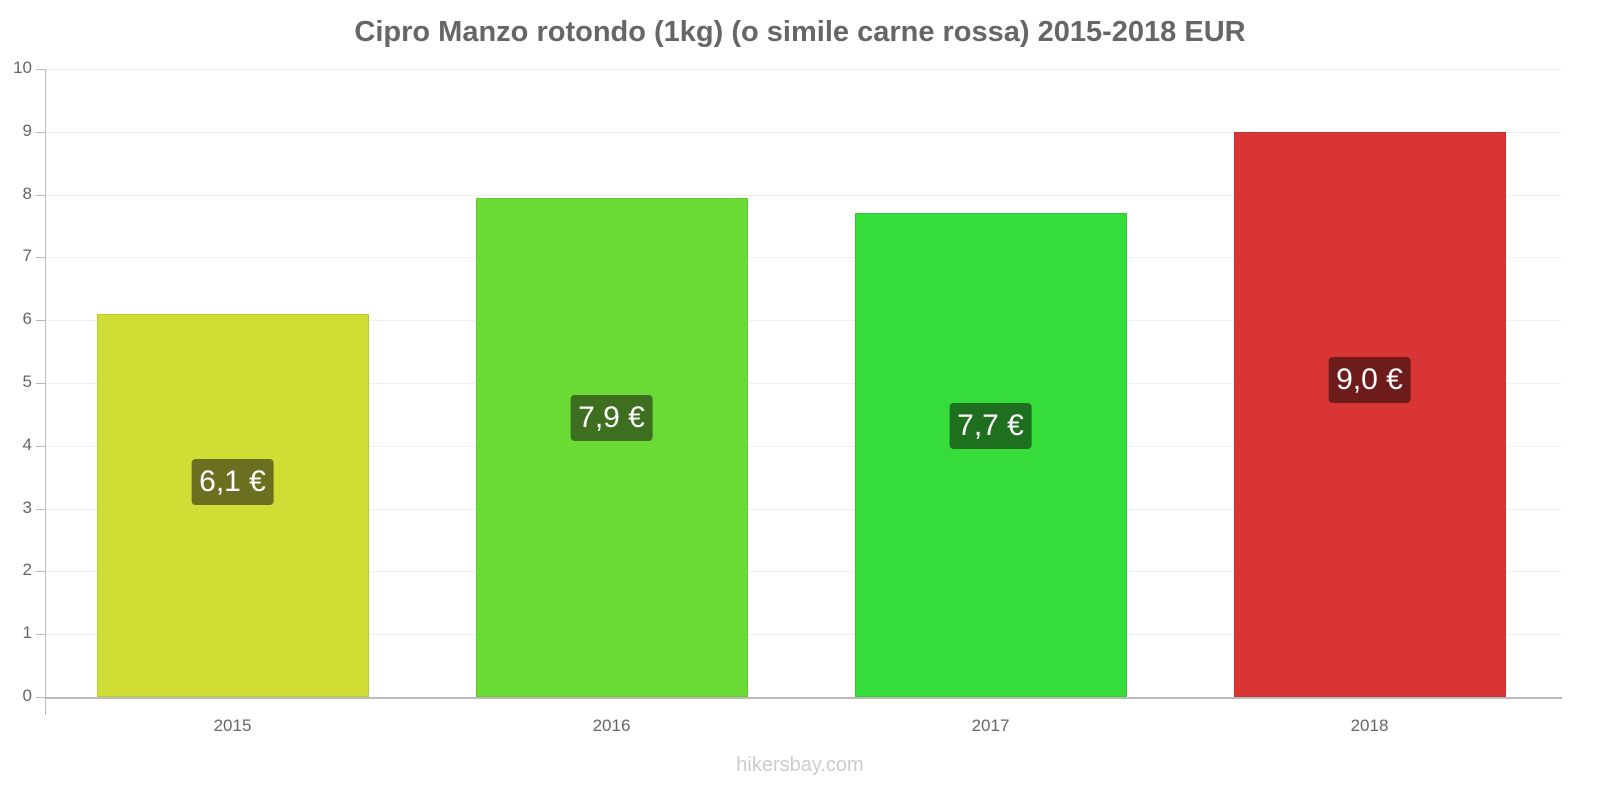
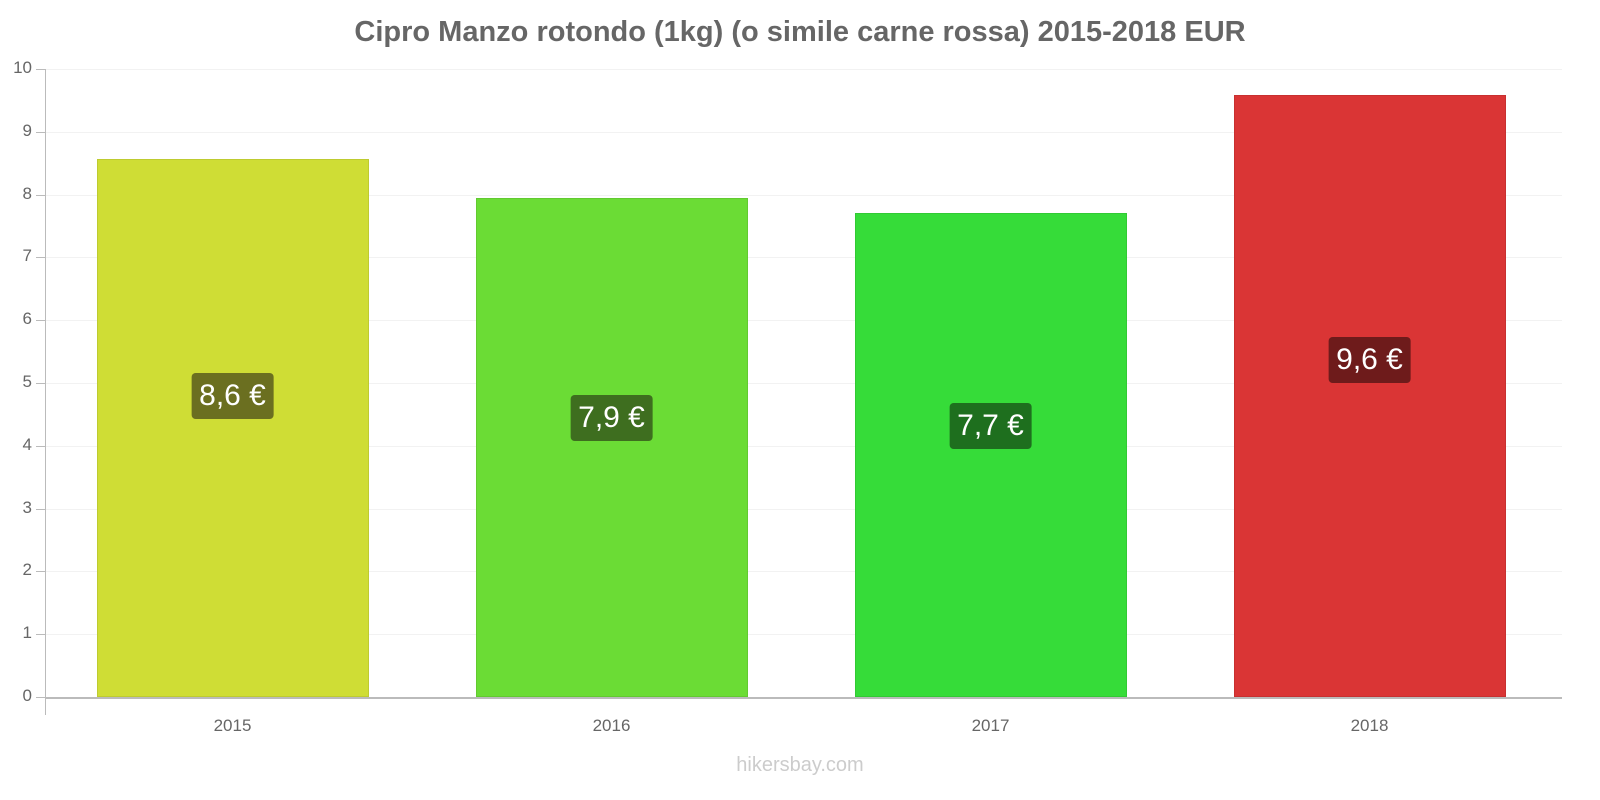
2015: 6,1 -> 8,6
2018: 9,0 -> 9,6
